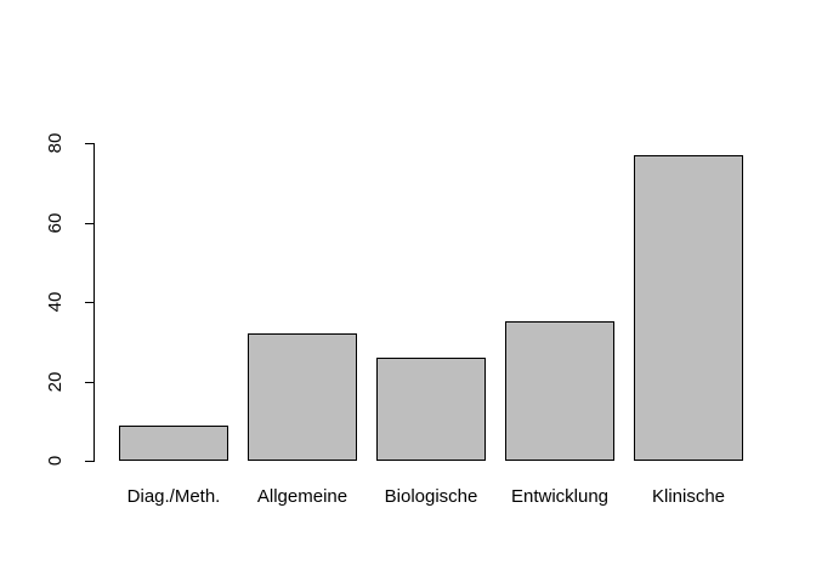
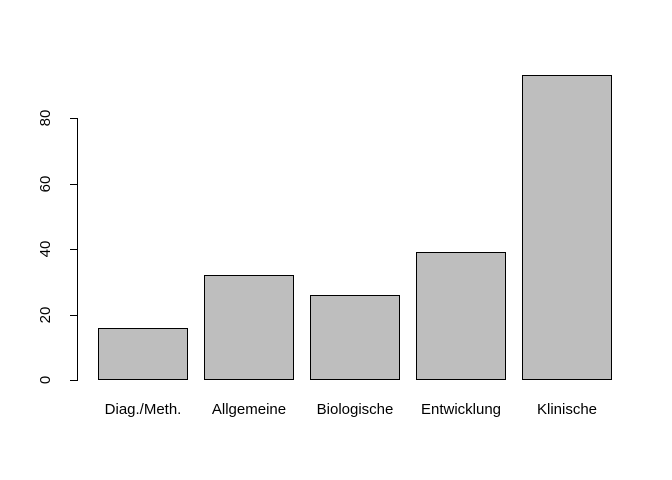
Diag./Meth.: 9 -> 16
Entwicklung: 35 -> 39
Klinische: 77 -> 93
